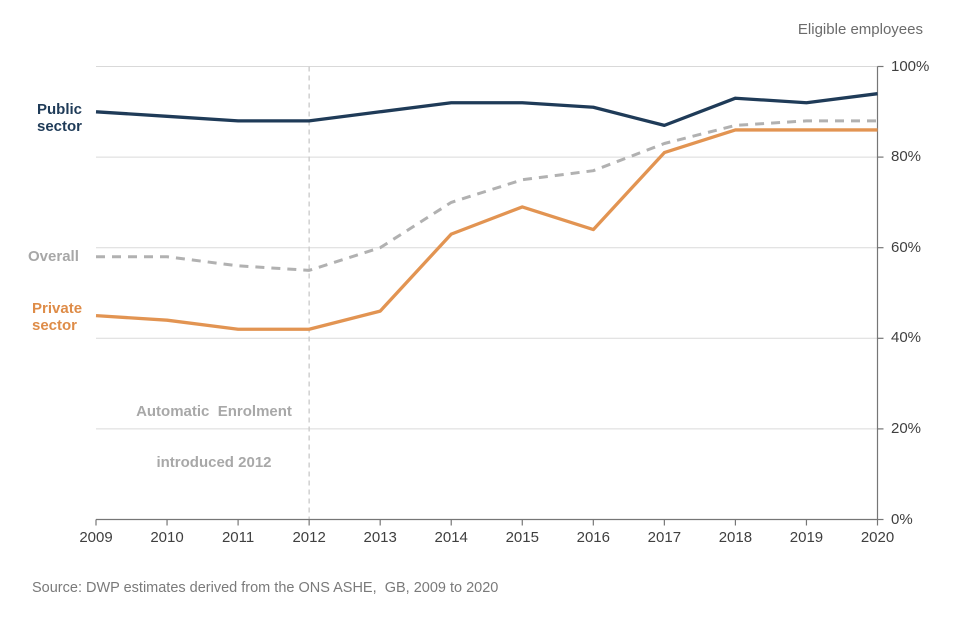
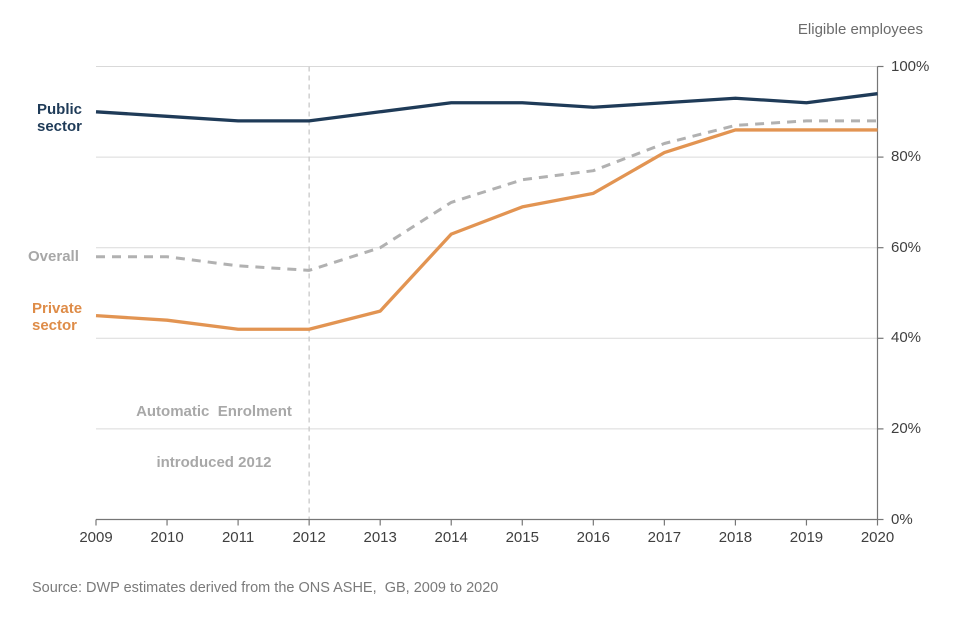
Private sector/2016: 64% -> 72%
Public sector/2017: 87% -> 92%
